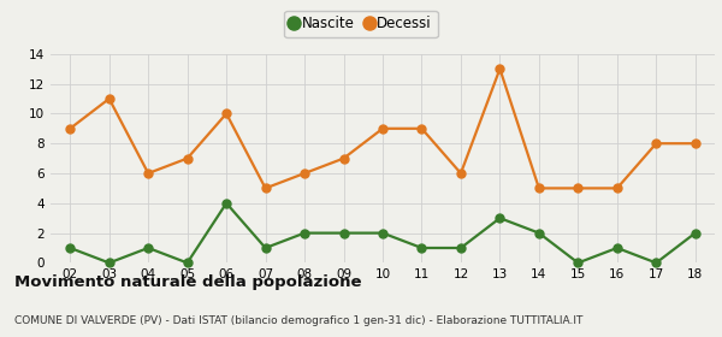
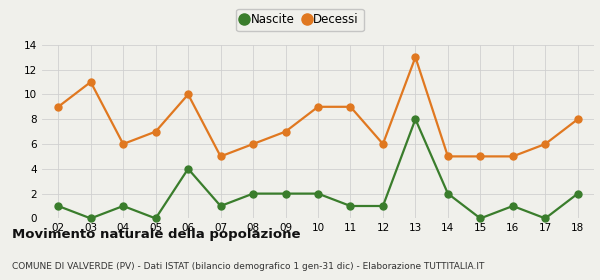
Nascite/13: 3 -> 8
Decessi/17: 8 -> 6
